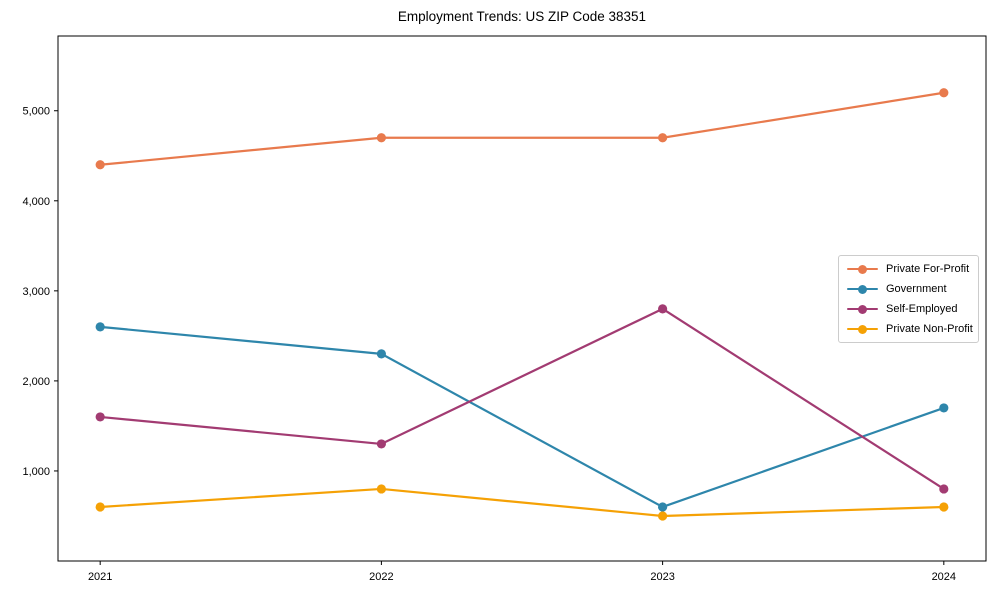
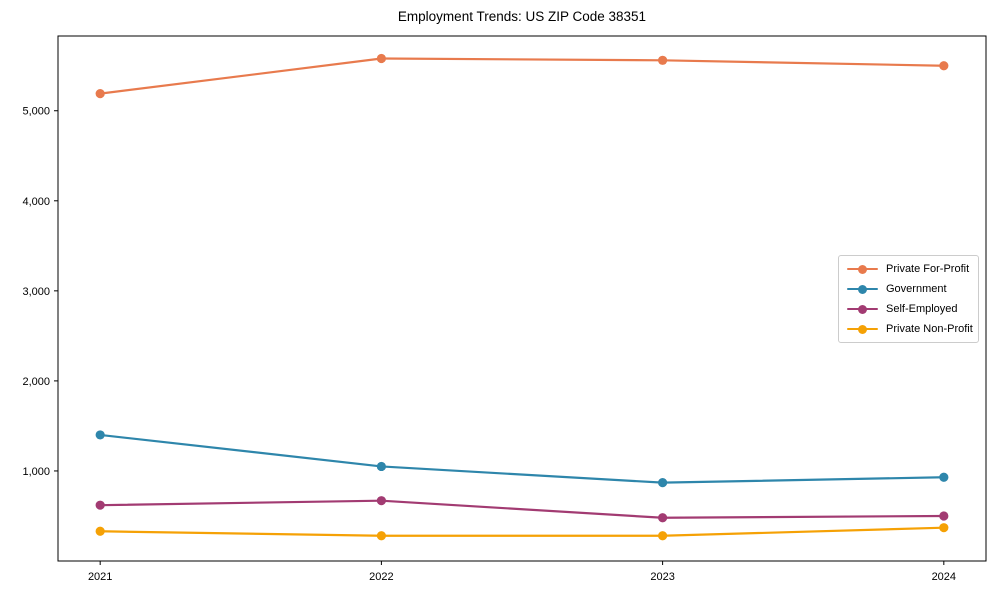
Private For-Profit/2021: 4400 -> 5200
Government/2021: 2600 -> 1400
Self-Employed/2021: 1600 -> 600
Private Non-Profit/2021: 600 -> 300
Private For-Profit/2022: 4700 -> 5600
Government/2022: 2300 -> 1000
Self-Employed/2022: 1300 -> 700
Private Non-Profit/2022: 800 -> 300
Private For-Profit/2023: 4700 -> 5600
Government/2023: 600 -> 900
Self-Employed/2023: 2800 -> 500
Private Non-Profit/2023: 500 -> 300
Private For-Profit/2024: 5200 -> 5500
Government/2024: 1700 -> 900
Self-Employed/2024: 800 -> 500
Private Non-Profit/2024: 600 -> 400
